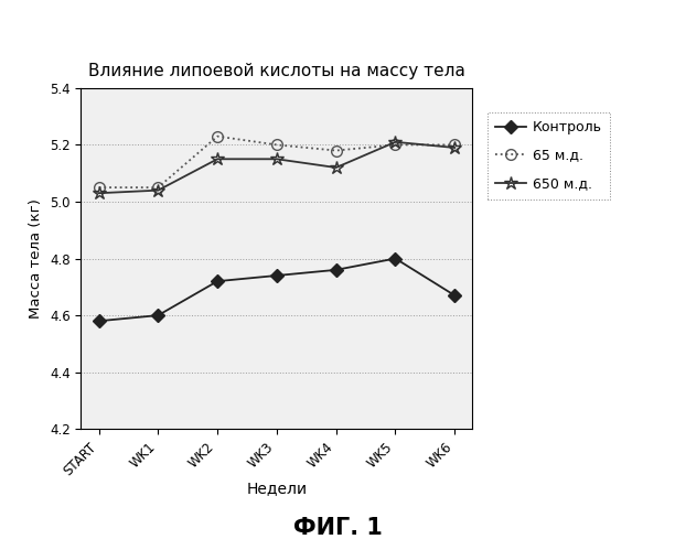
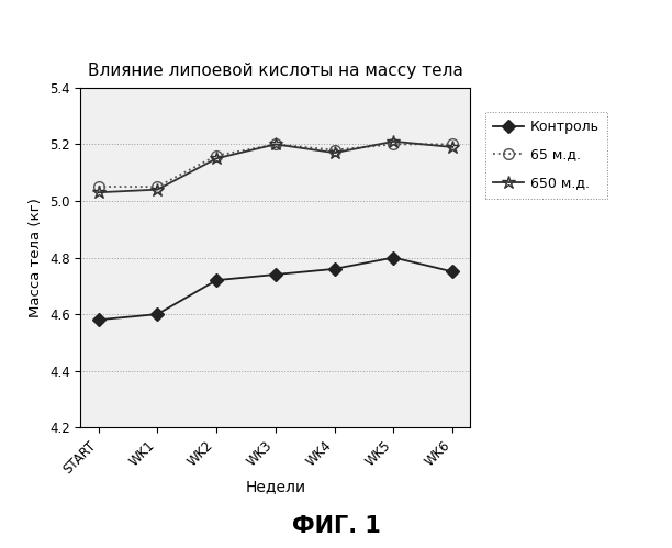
65 м.д./WK2: 5.23 -> 5.16
650 м.д./WK3: 5.15 -> 5.20
650 м.д./WK4: 5.12 -> 5.17
Контроль/WK6: 4.67 -> 4.75
